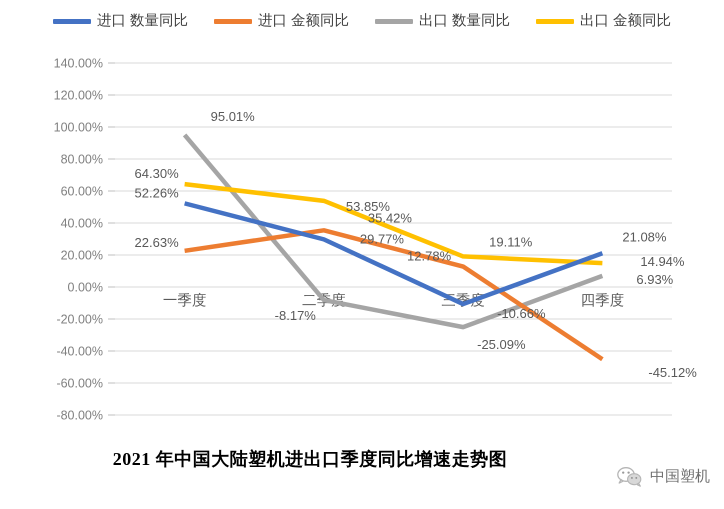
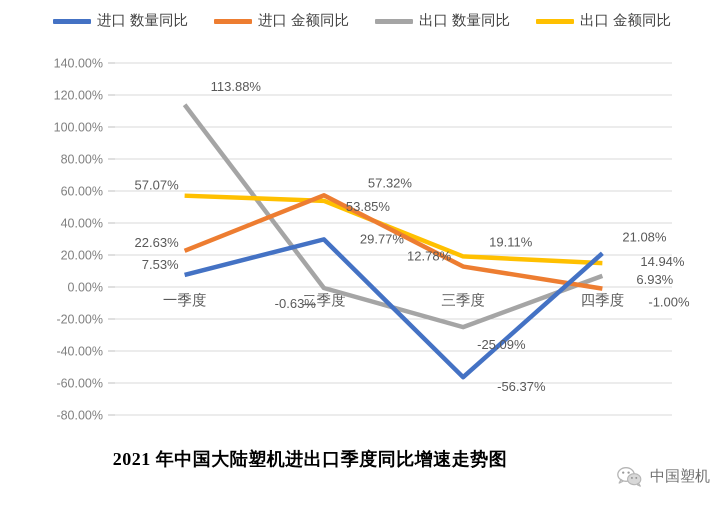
进口 数量同比/一季度: 52.26% -> 7.53%
出口 数量同比/一季度: 95.01% -> 113.88%
出口 金额同比/一季度: 64.30% -> 57.07%
进口 金额同比/二季度: 35.42% -> 57.32%
出口 数量同比/二季度: -8.17% -> -0.63%
进口 数量同比/三季度: -10.66% -> -56.37%
进口 金额同比/四季度: -45.12% -> -1.00%
